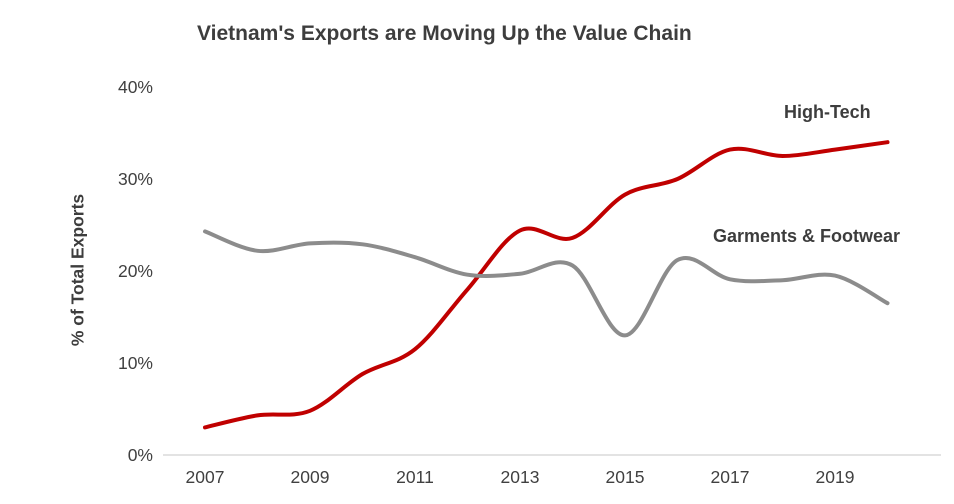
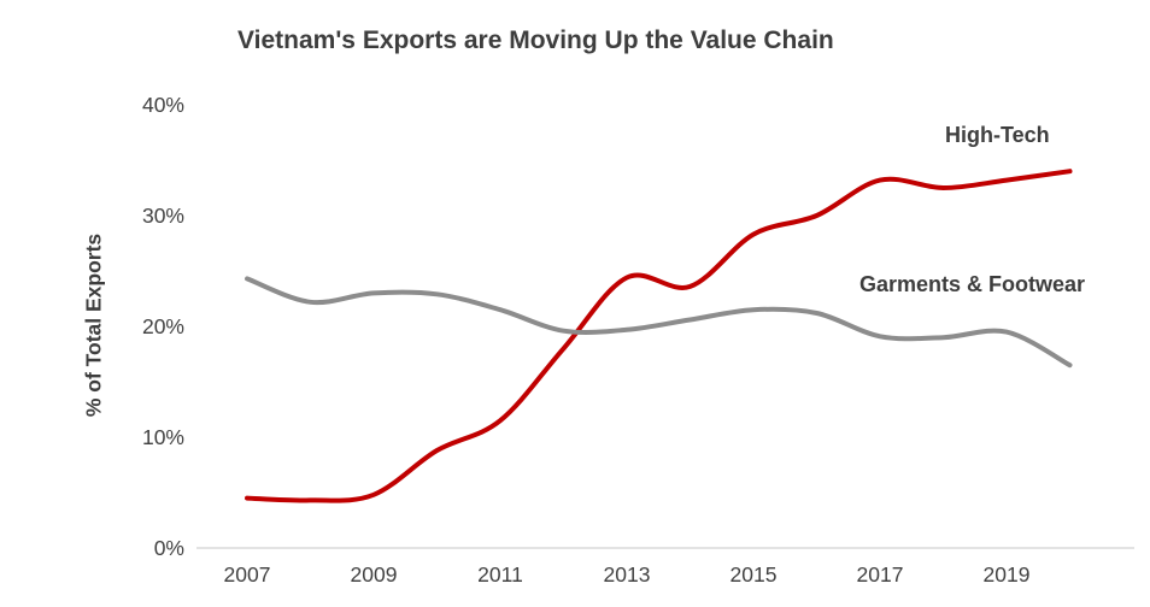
High-Tech/2007: 3% -> 4%
Garments & Footwear/2015: 13% -> 22%
